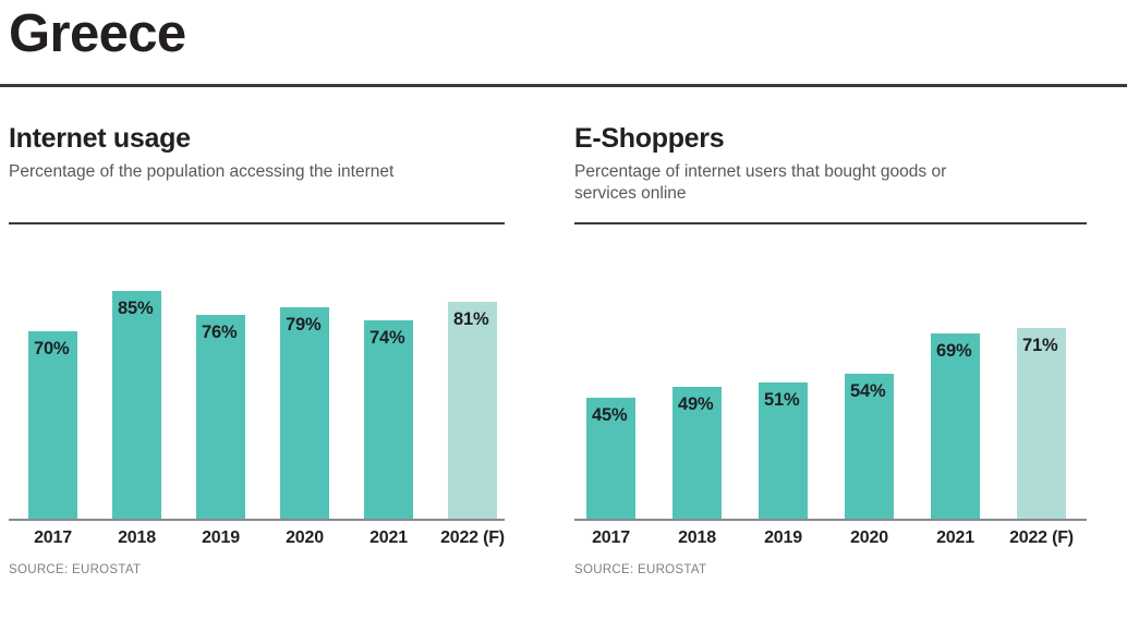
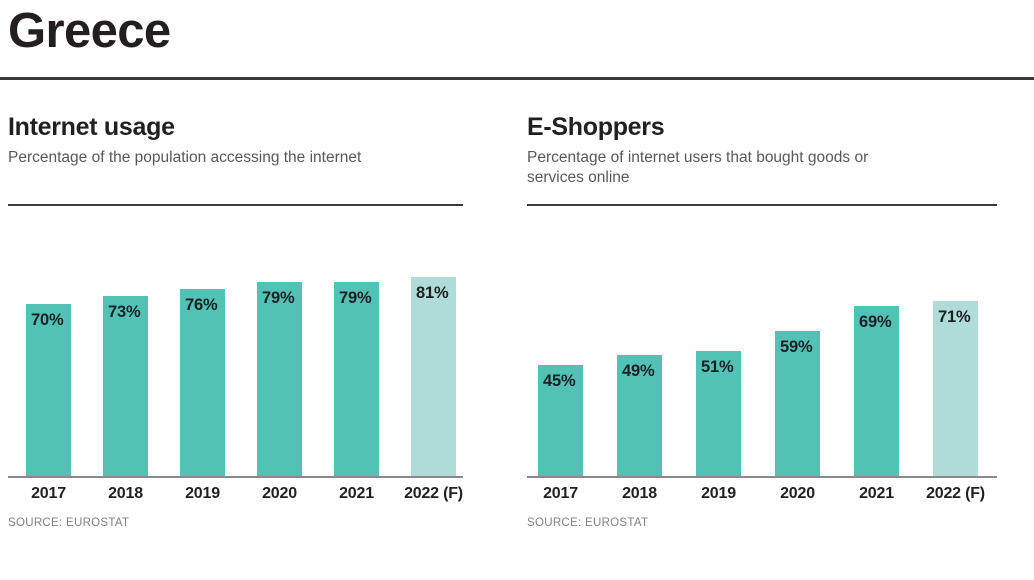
Internet usage/2018: 85% -> 73%
Internet usage/2021: 74% -> 79%
E-Shoppers/2020: 54% -> 59%
